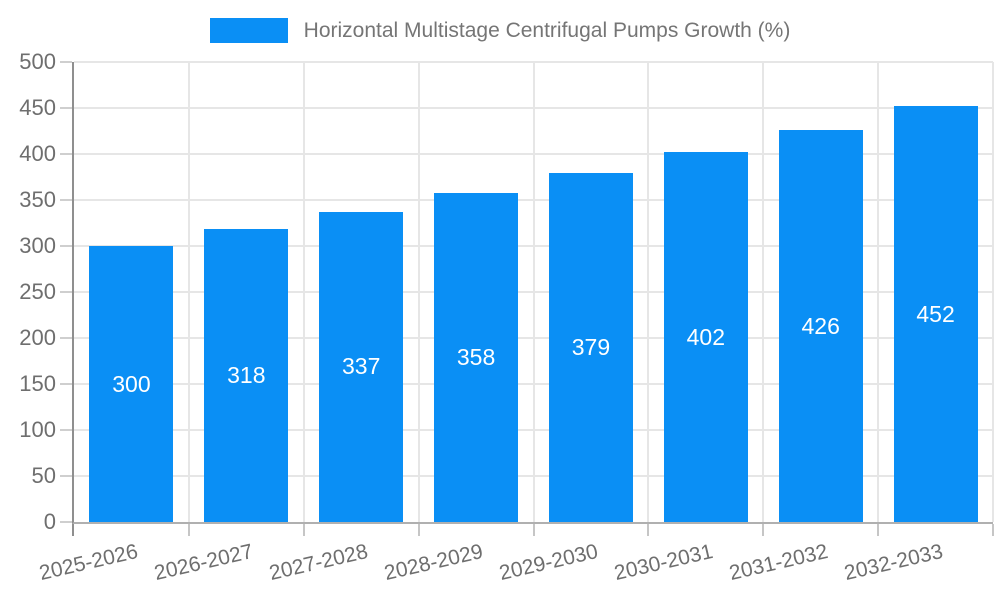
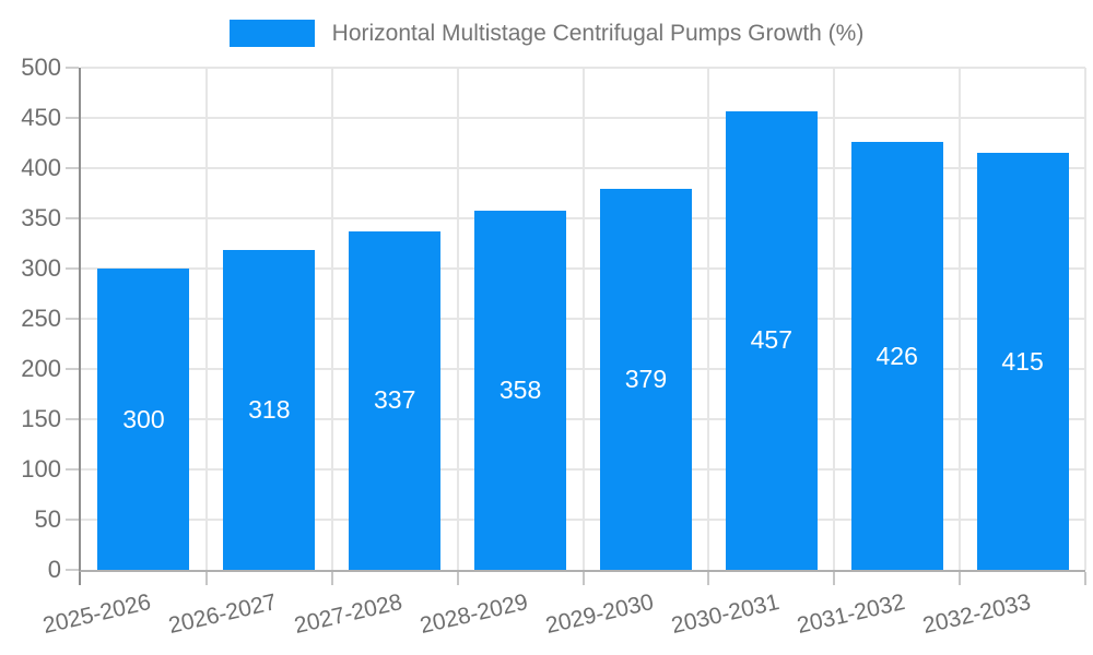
2030-2031: 402 -> 457
2032-2033: 452 -> 415
